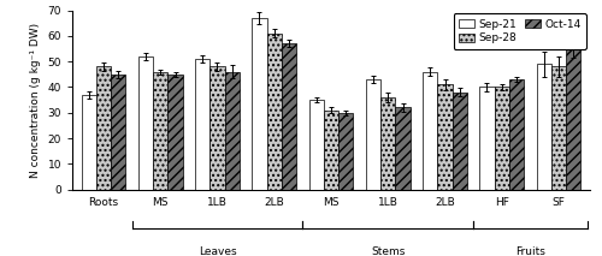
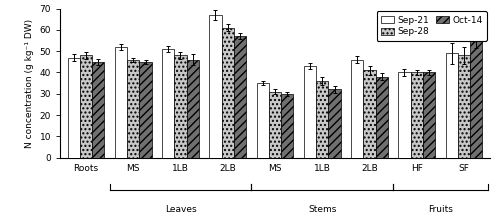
Sep-21/Roots: 37 -> 47
Oct-14/HF: 43 -> 40
